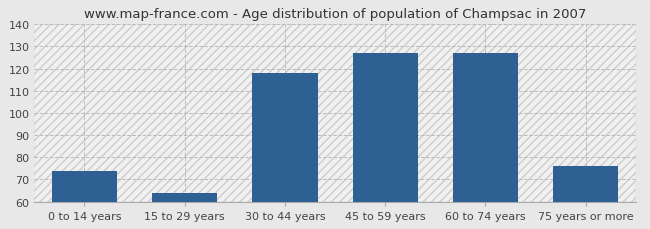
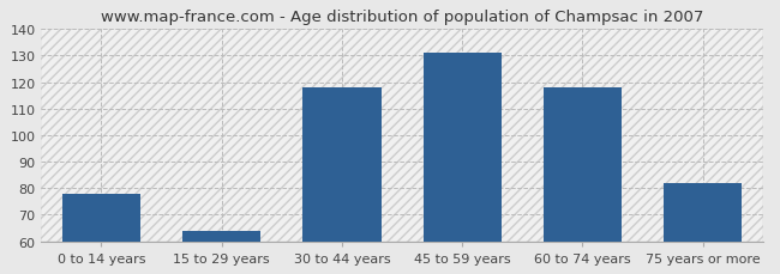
0 to 14 years: 74 -> 78
45 to 59 years: 127 -> 131
60 to 74 years: 127 -> 118
75 years or more: 76 -> 82
